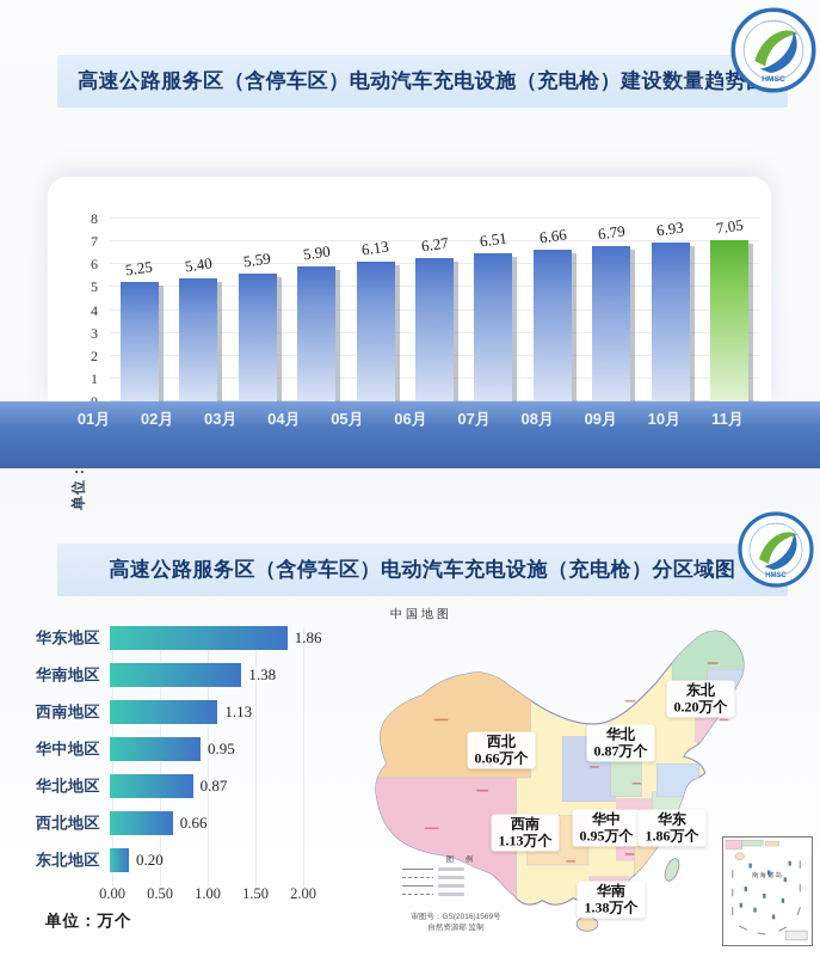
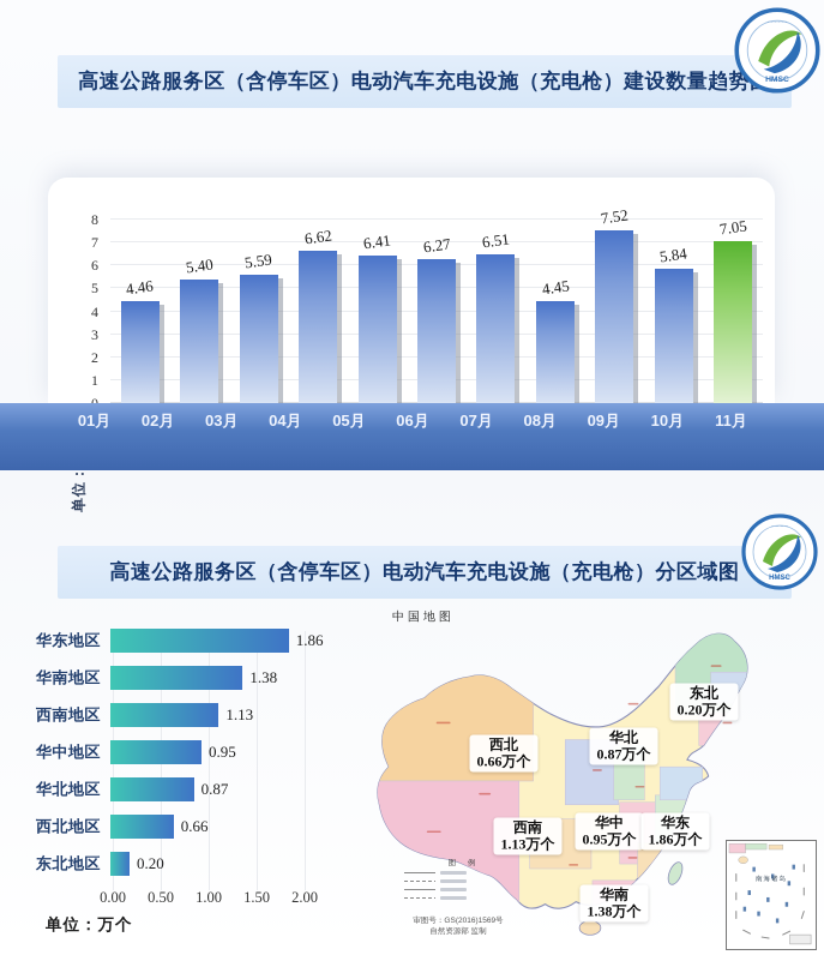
高速公路服务区（含停车区）电动汽车充电设施（充电枪）建设数量趋势图/01月: 5.25 -> 4.46
高速公路服务区（含停车区）电动汽车充电设施（充电枪）建设数量趋势图/04月: 5.90 -> 6.62
高速公路服务区（含停车区）电动汽车充电设施（充电枪）建设数量趋势图/05月: 6.13 -> 6.41
高速公路服务区（含停车区）电动汽车充电设施（充电枪）建设数量趋势图/08月: 6.66 -> 4.45
高速公路服务区（含停车区）电动汽车充电设施（充电枪）建设数量趋势图/09月: 6.79 -> 7.52
高速公路服务区（含停车区）电动汽车充电设施（充电枪）建设数量趋势图/10月: 6.93 -> 5.84
